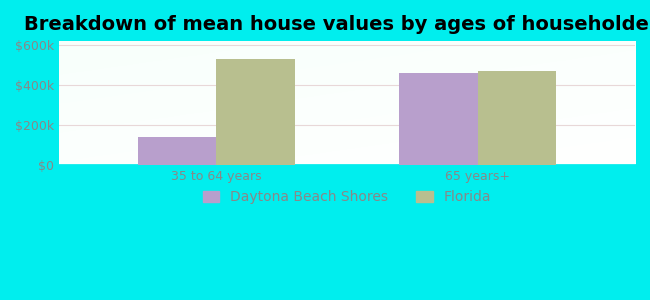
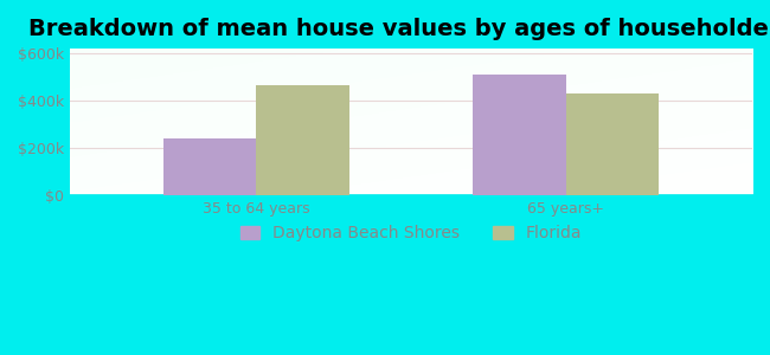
Daytona Beach Shores/35 to 64 years: $140k -> $240k
Florida/35 to 64 years: $530k -> $460k
Daytona Beach Shores/65 years+: $460k -> $510k
Florida/65 years+: $470k -> $430k
